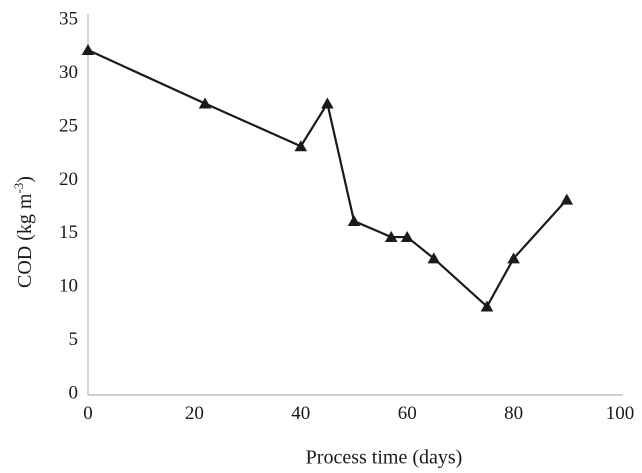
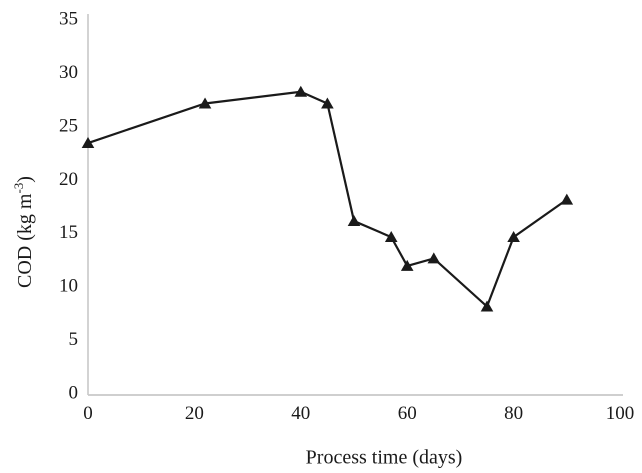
0: 32.0 -> 23.3
40: 23.0 -> 28.1
60: 14.5 -> 11.8
80: 12.5 -> 14.5
